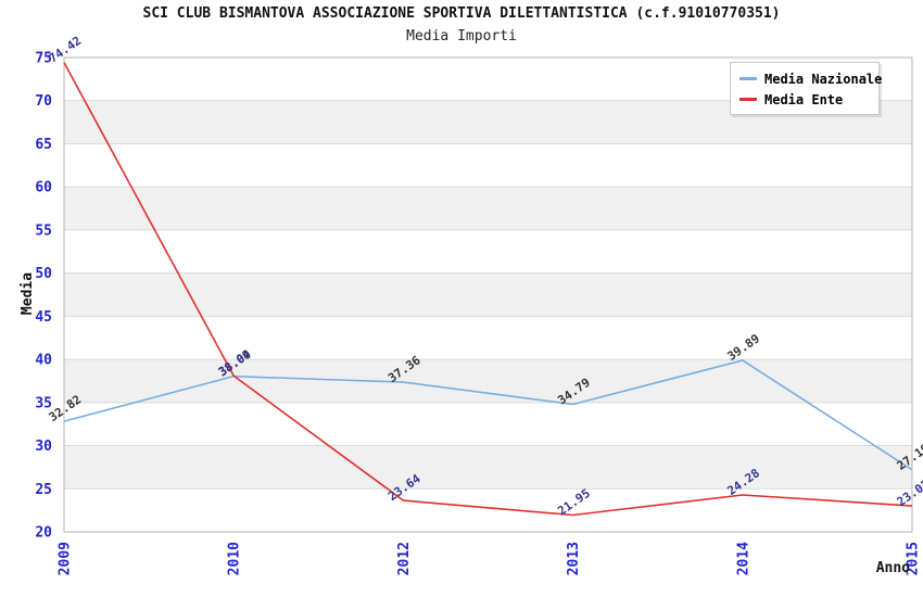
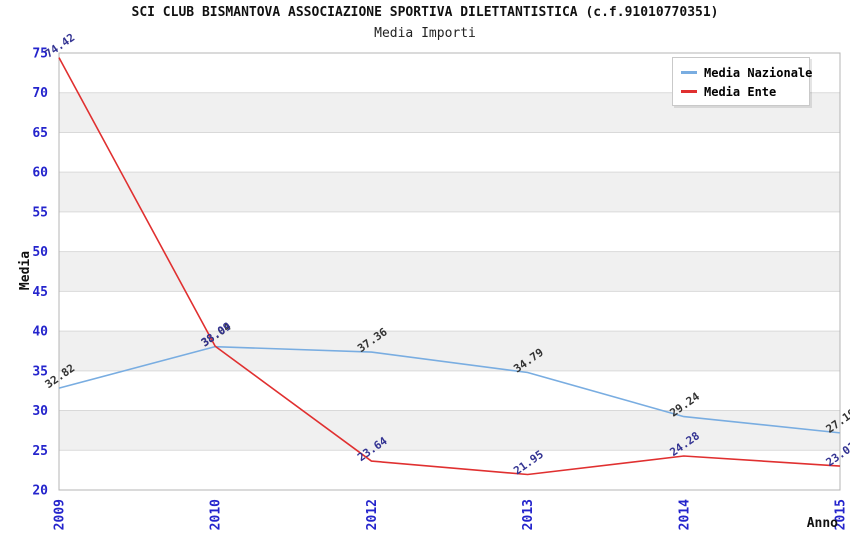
Media Nazionale/2014: 39.89 -> 29.24
